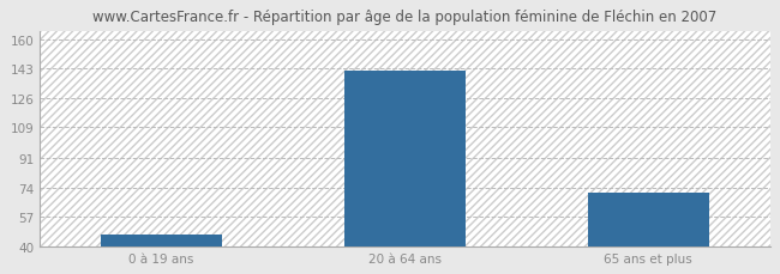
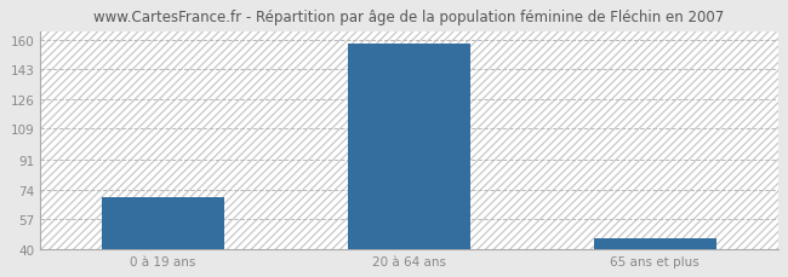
0 à 19 ans: 47 -> 70
20 à 64 ans: 142 -> 158
65 ans et plus: 71 -> 46
